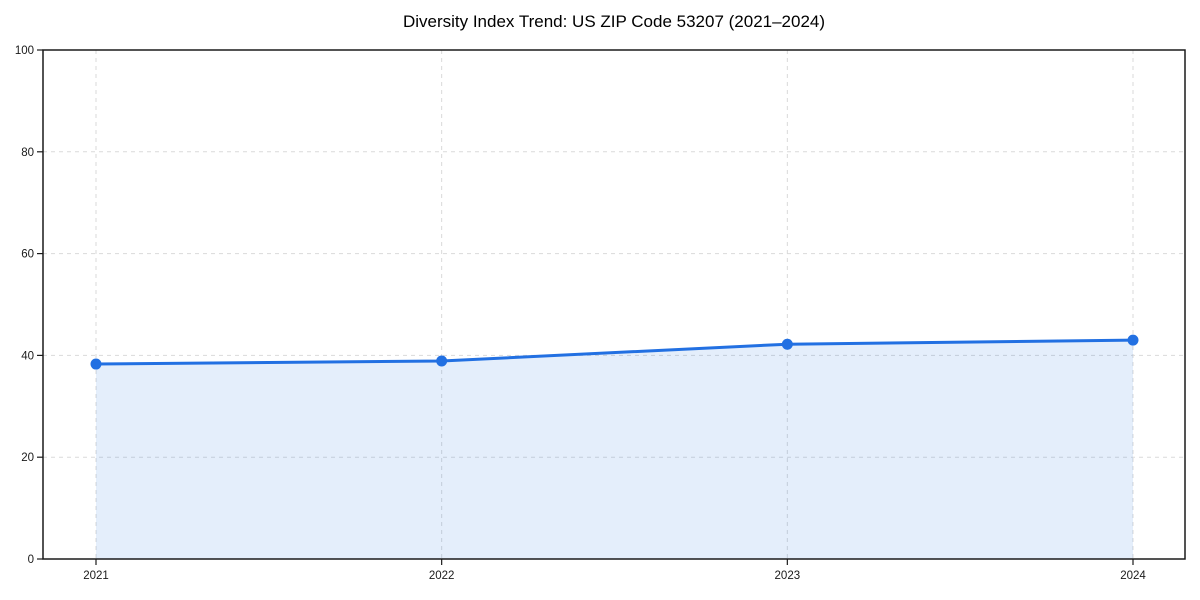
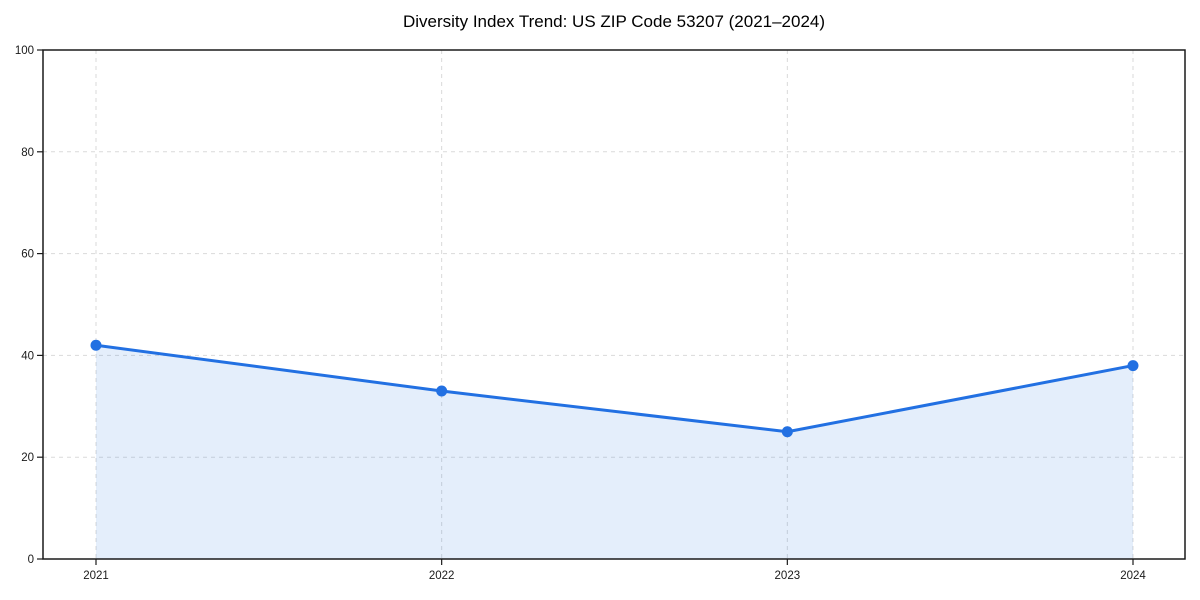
2021: 38 -> 42
2022: 39 -> 33
2023: 42 -> 25
2024: 43 -> 38
